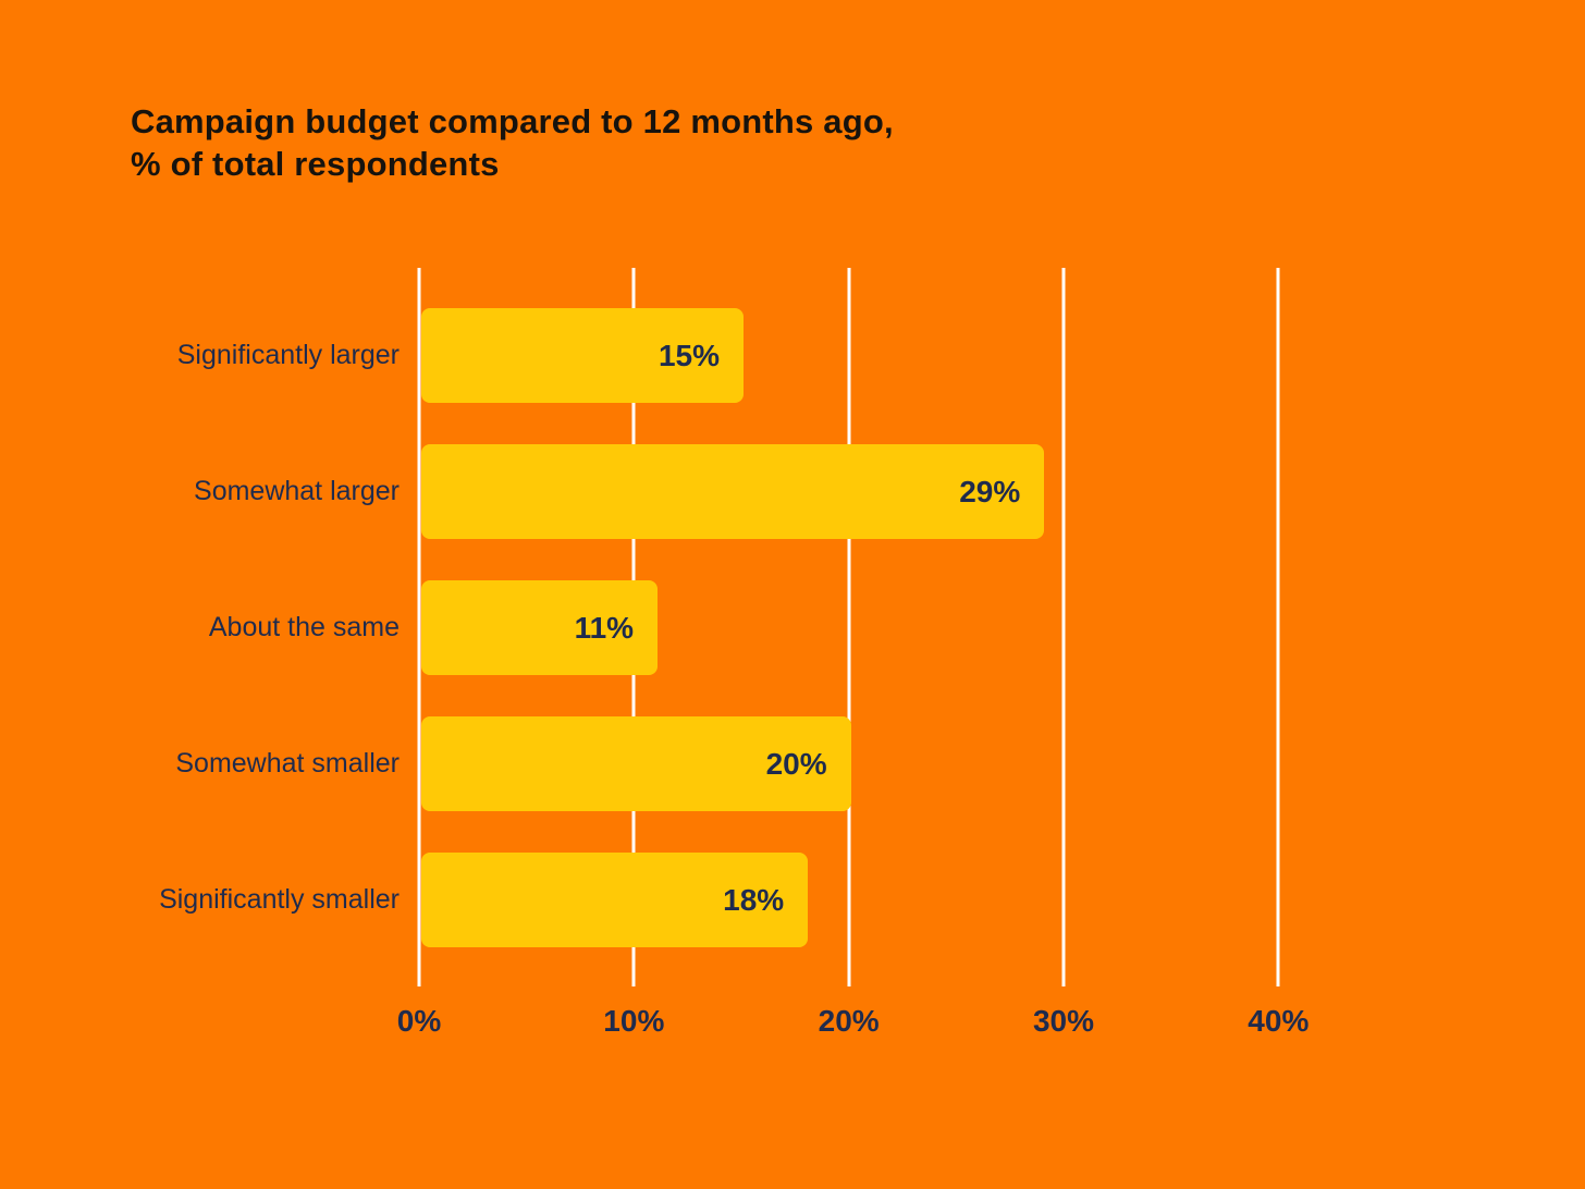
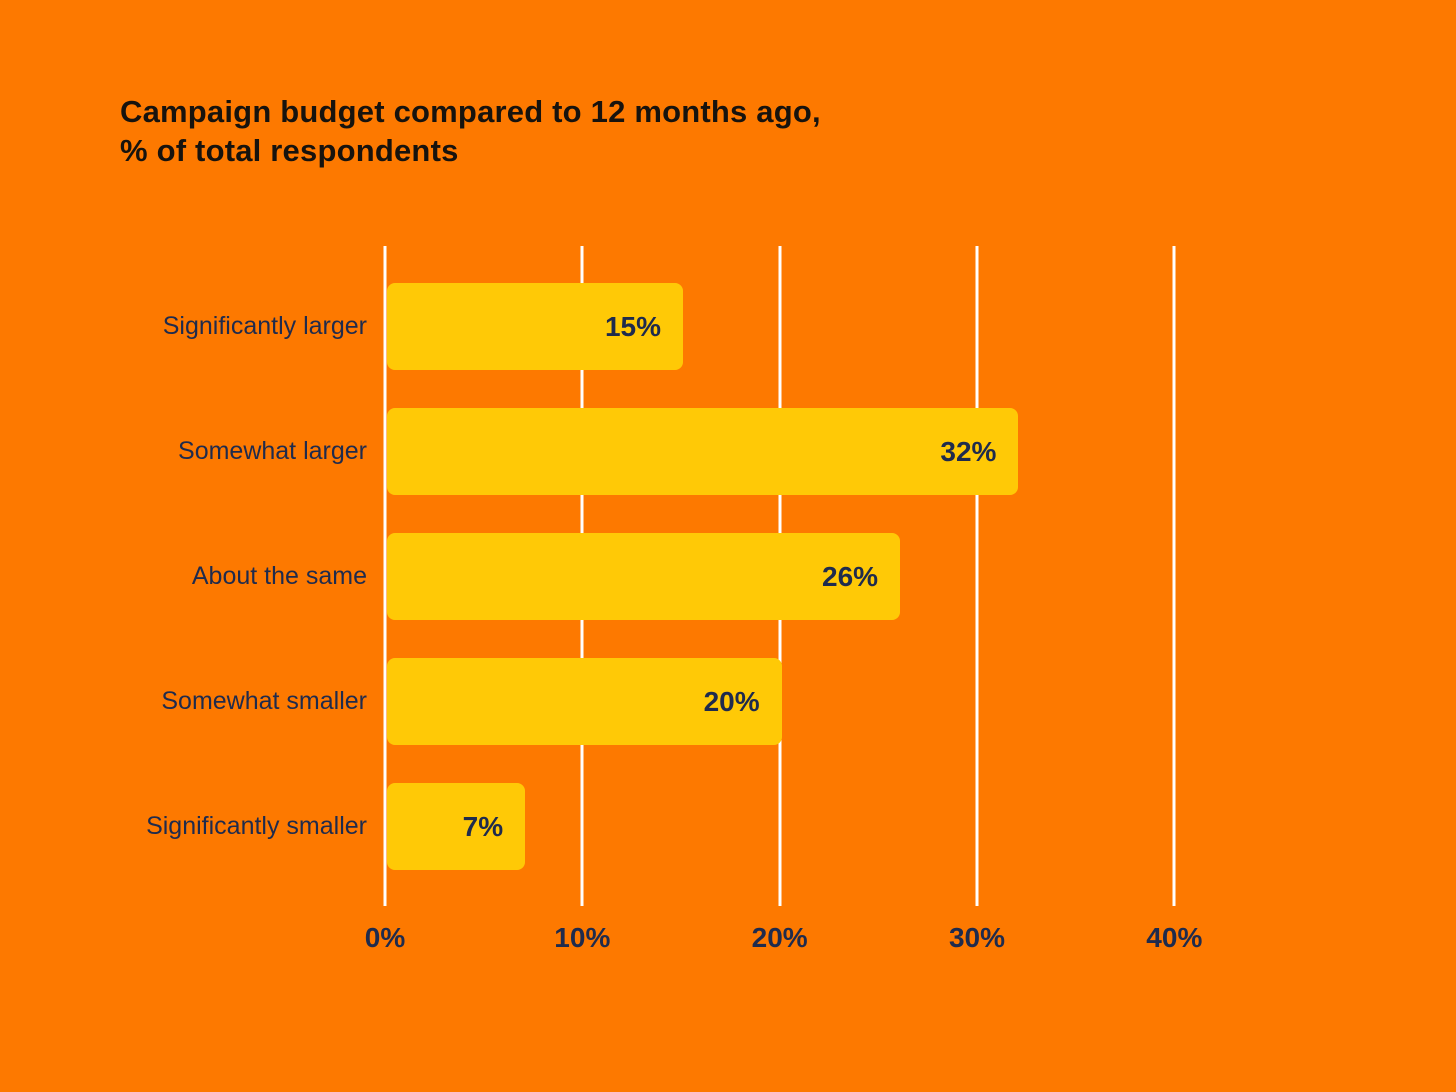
Somewhat larger: 29% -> 32%
About the same: 11% -> 26%
Significantly smaller: 18% -> 7%
